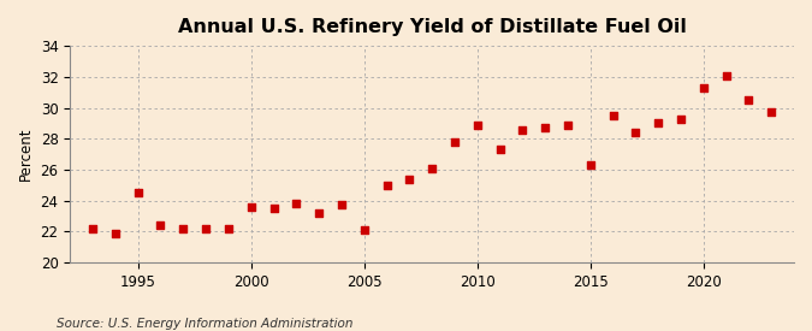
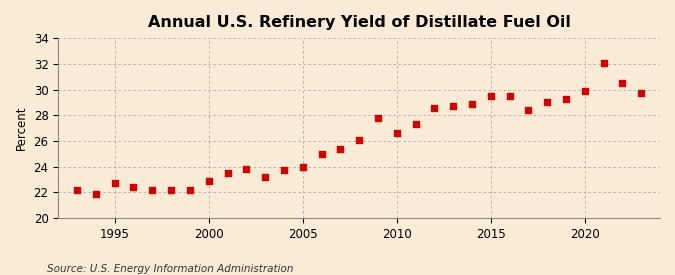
1995: 24.5 -> 22.7
2000: 23.6 -> 22.9
2005: 22.1 -> 24.0
2010: 28.9 -> 26.6
2015: 26.3 -> 29.5
2020: 31.3 -> 29.9
